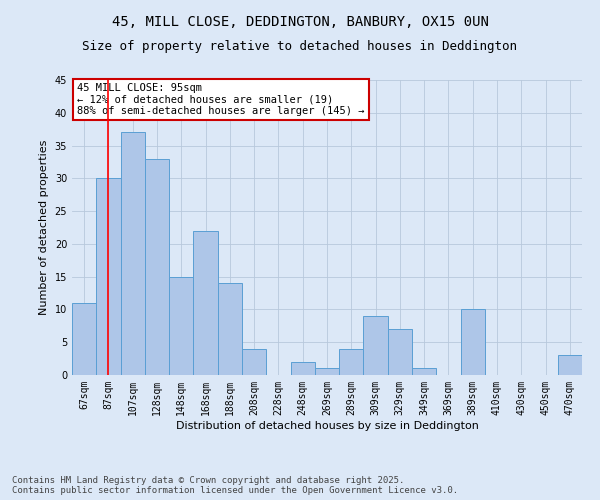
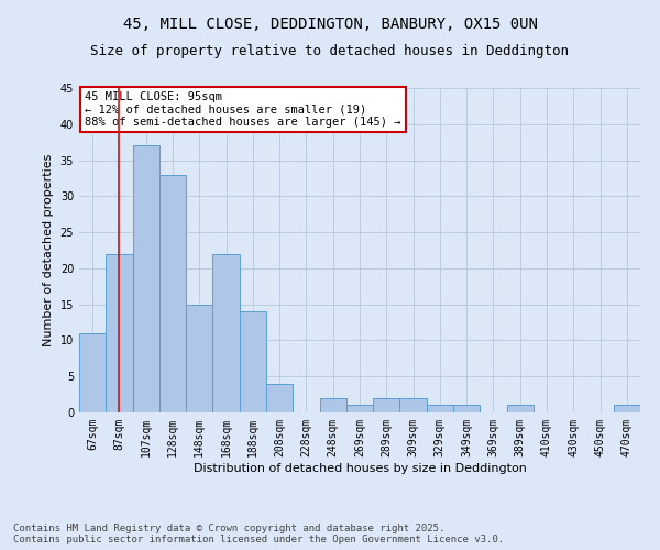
87sqm: 30 -> 22
289sqm: 4 -> 2
309sqm: 9 -> 2
329sqm: 7 -> 1
389sqm: 10 -> 1
470sqm: 3 -> 1
